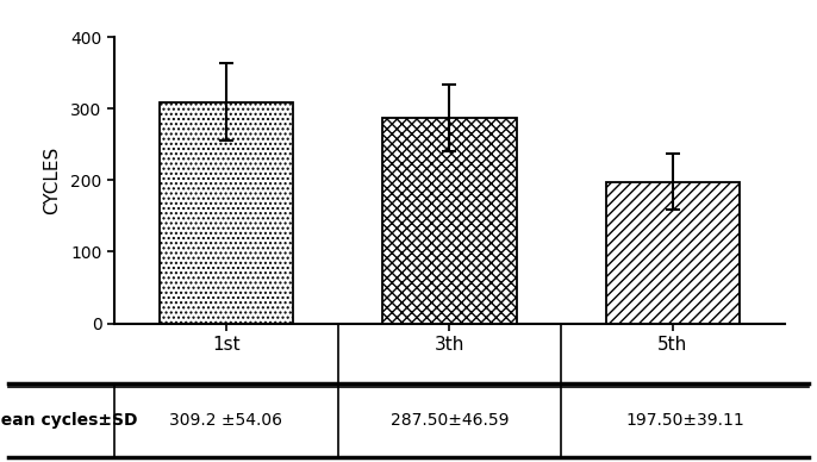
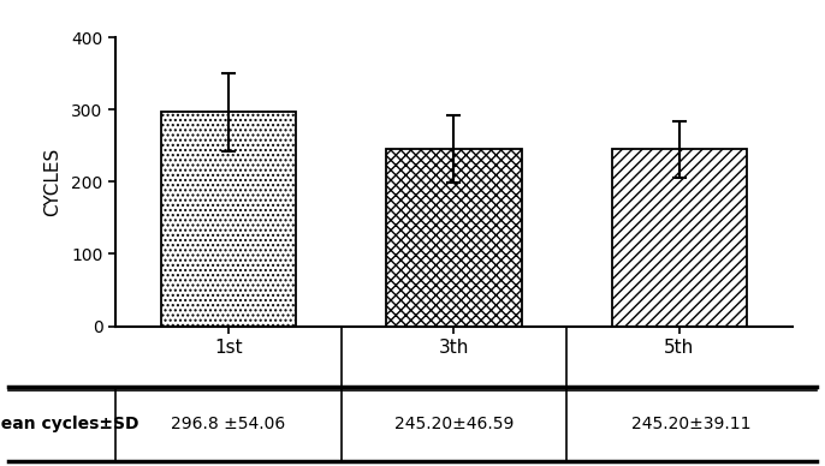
1st: 309.2 -> 296.8
3th: 287.50 -> 245.20
5th: 197.50 -> 245.20
